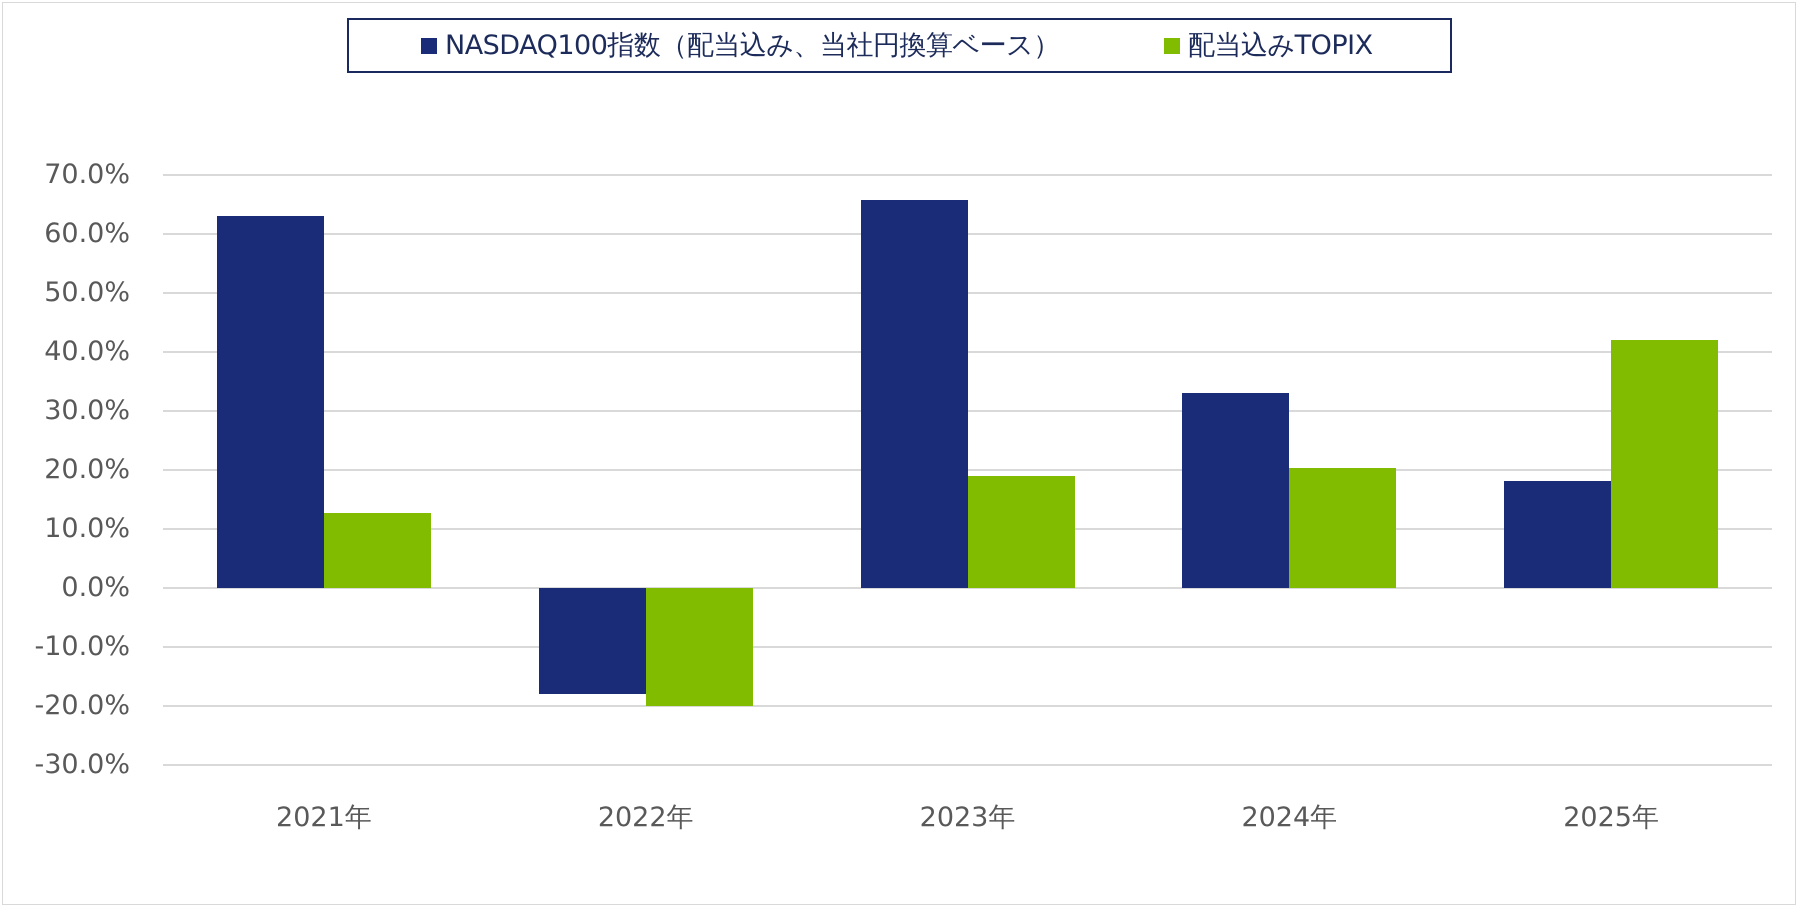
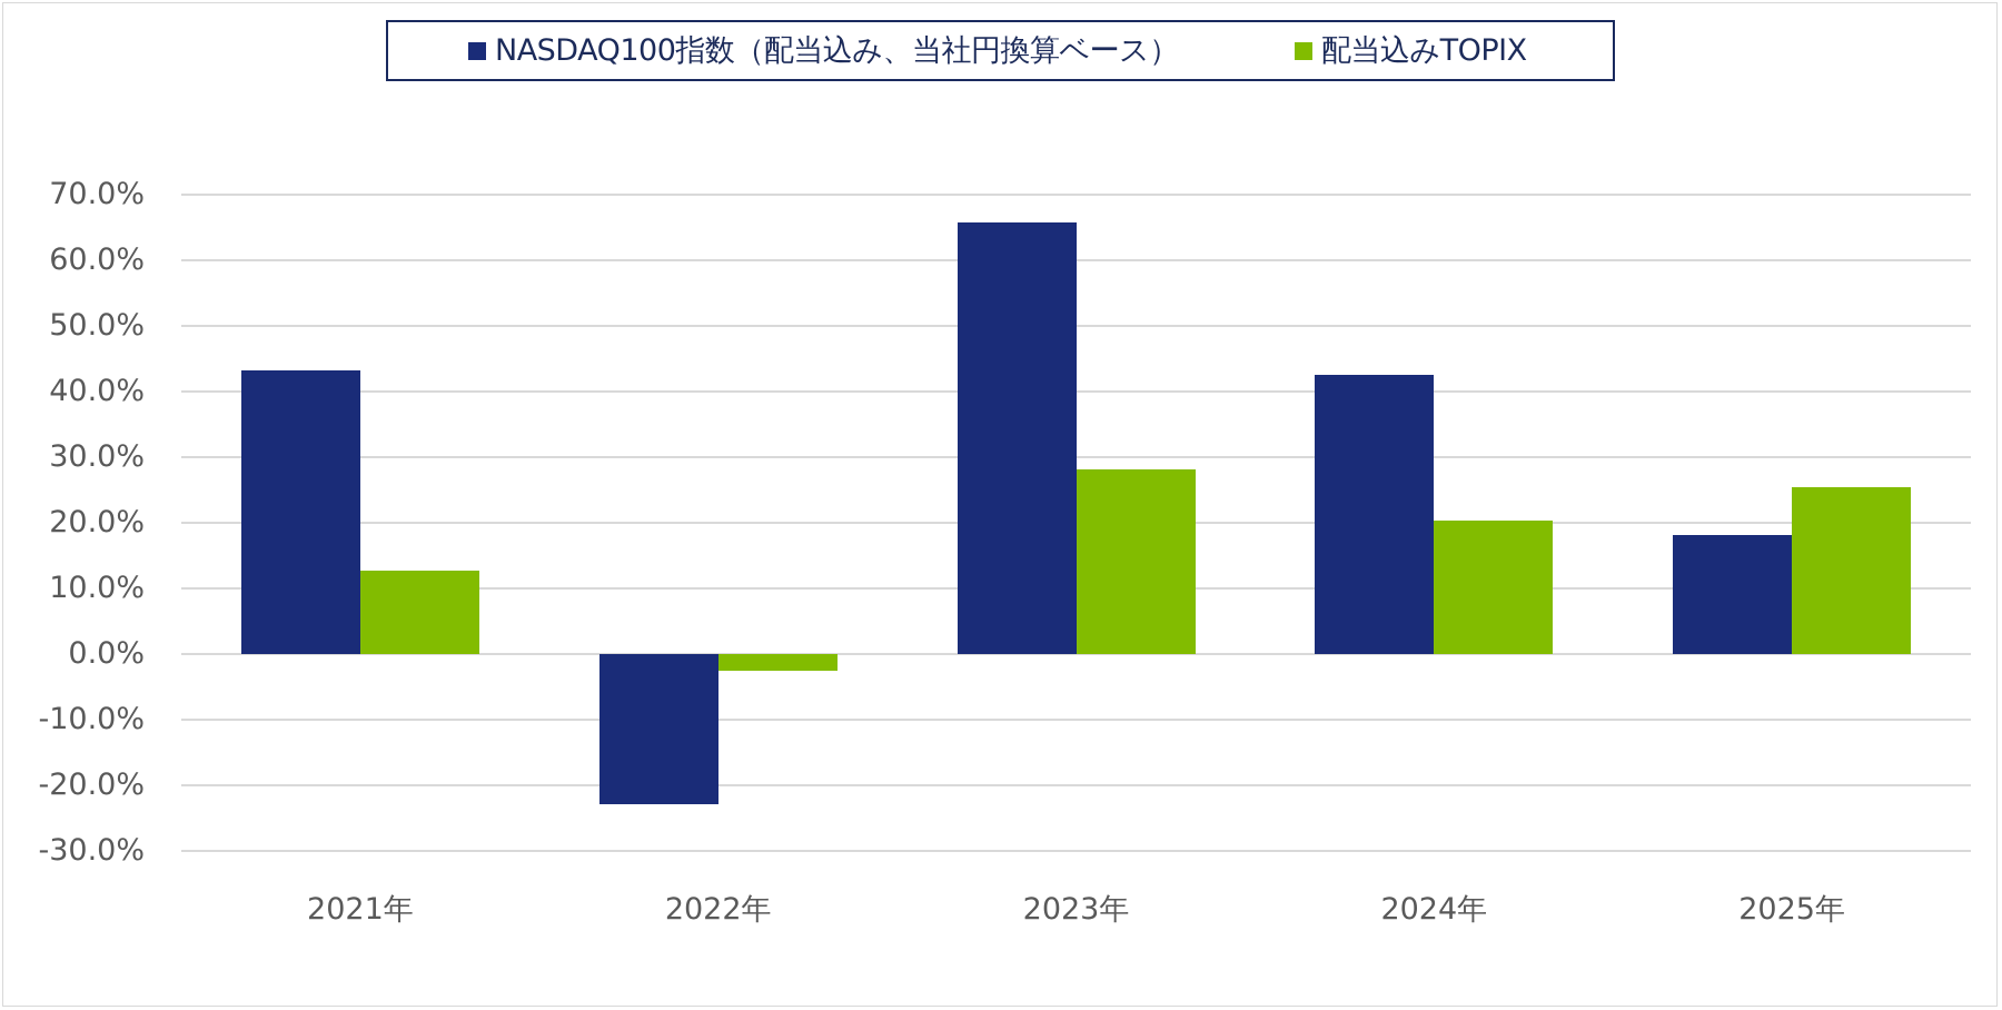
NASDAQ100指数（配当込み、当社円換算ベース）/2021年: 63% -> 43%
NASDAQ100指数（配当込み、当社円換算ベース）/2022年: -18% -> -23%
配当込みTOPIX/2022年: -20% -> -2%
配当込みTOPIX/2023年: 19% -> 28%
NASDAQ100指数（配当込み、当社円換算ベース）/2024年: 33% -> 42%
配当込みTOPIX/2025年: 42% -> 25%
